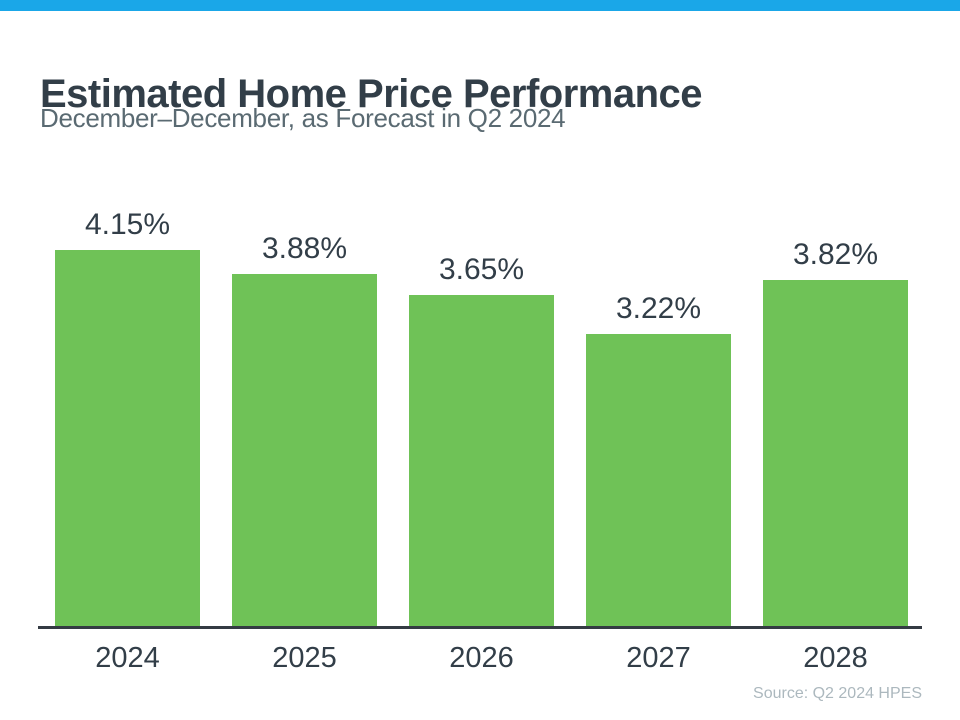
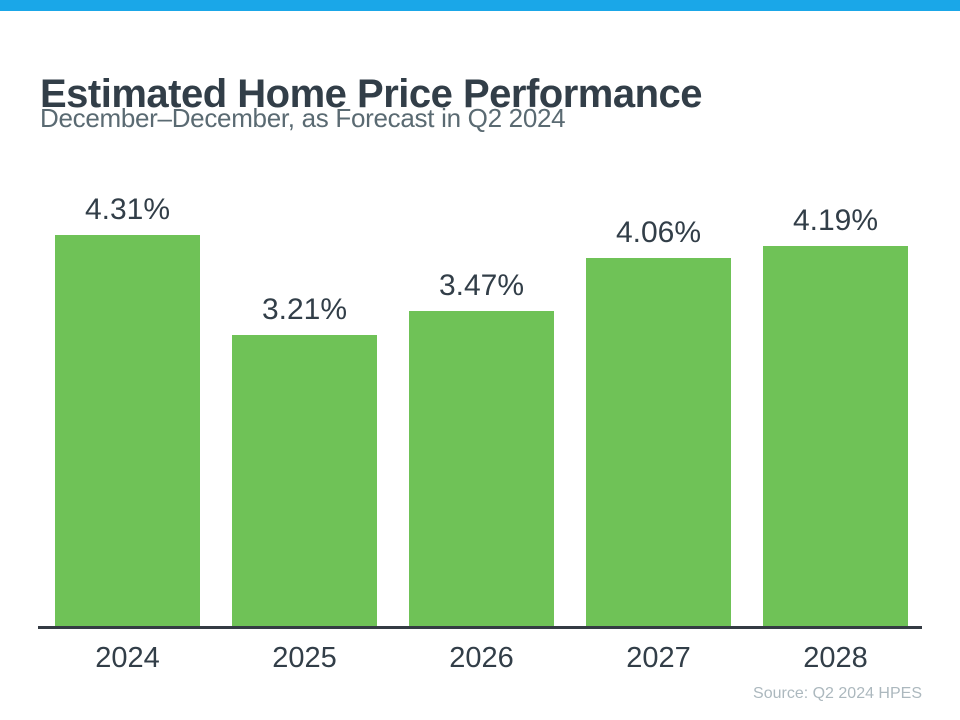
2024: 4.15% -> 4.31%
2025: 3.88% -> 3.21%
2026: 3.65% -> 3.47%
2027: 3.22% -> 4.06%
2028: 3.82% -> 4.19%
